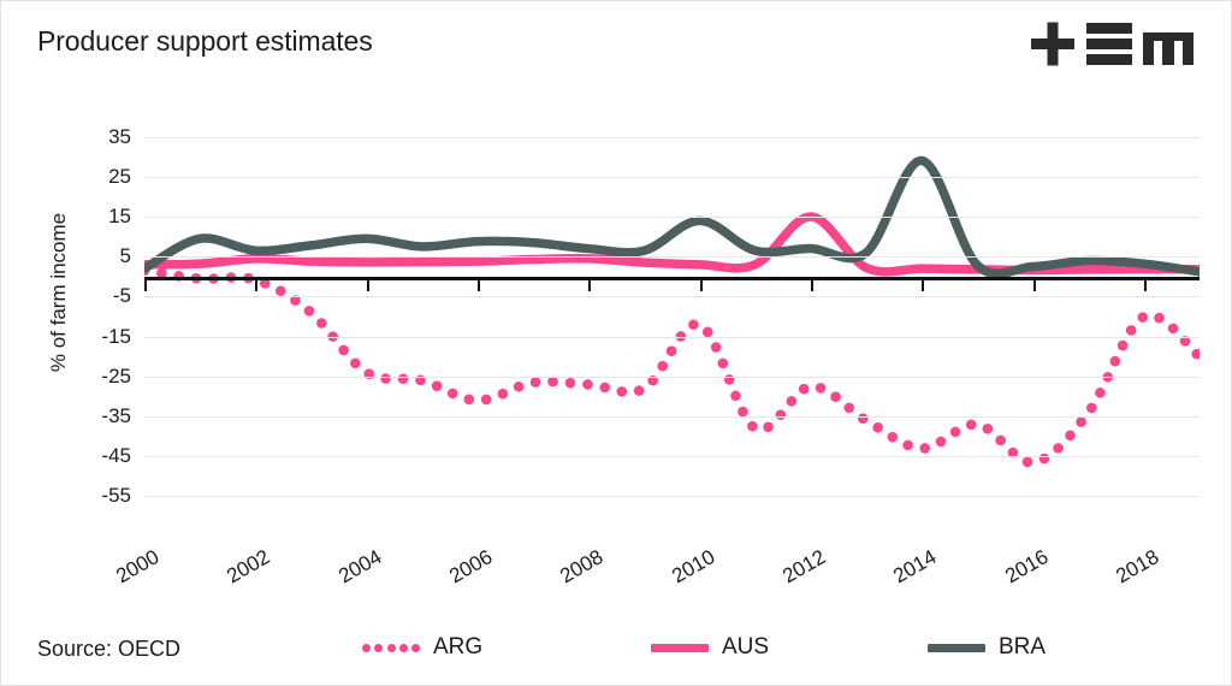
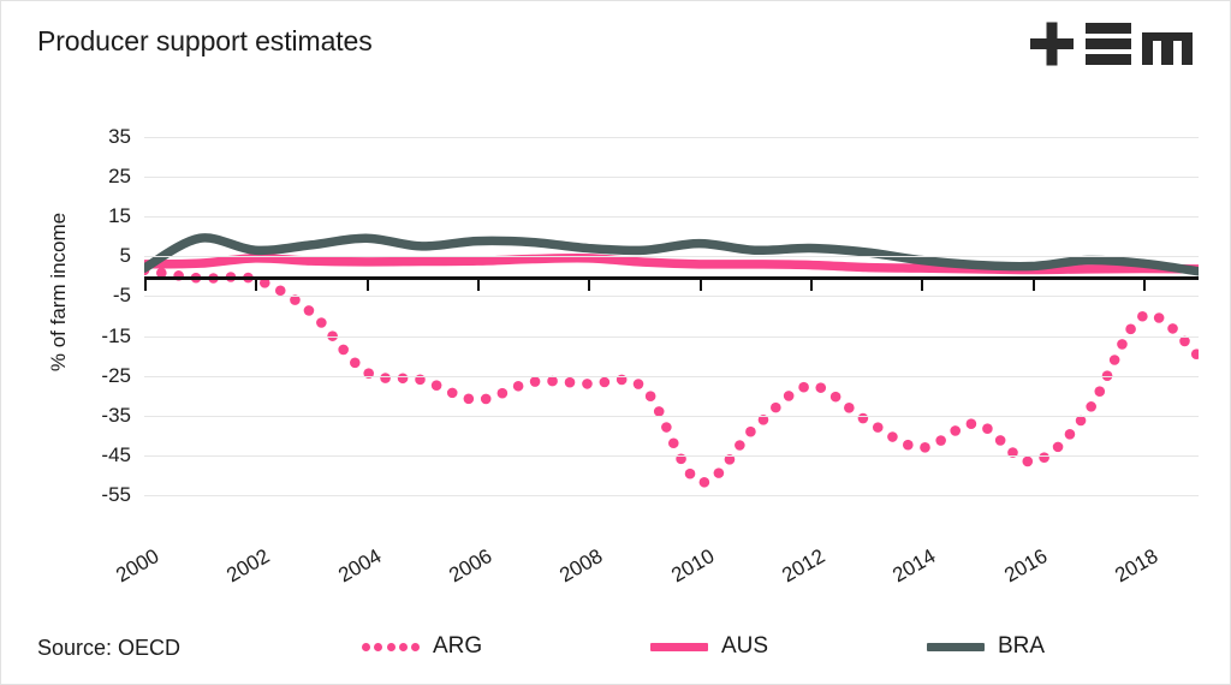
ARG/2010: -12 -> -52
BRA/2010: 14 -> 8
AUS/2012: 15 -> 3
BRA/2014: 29 -> 4
